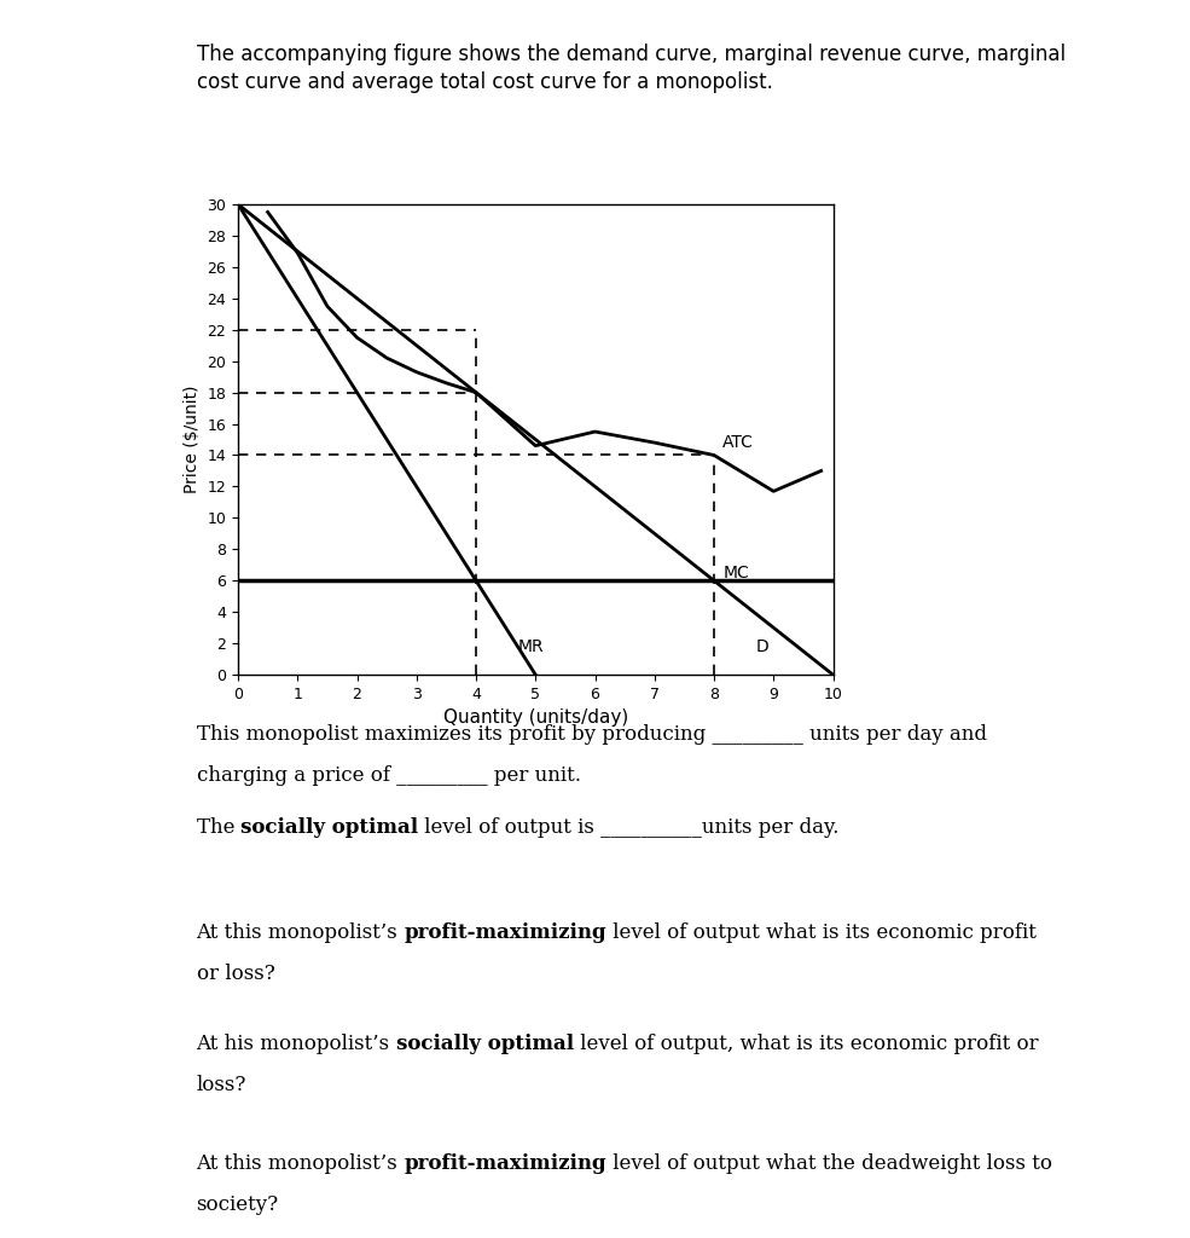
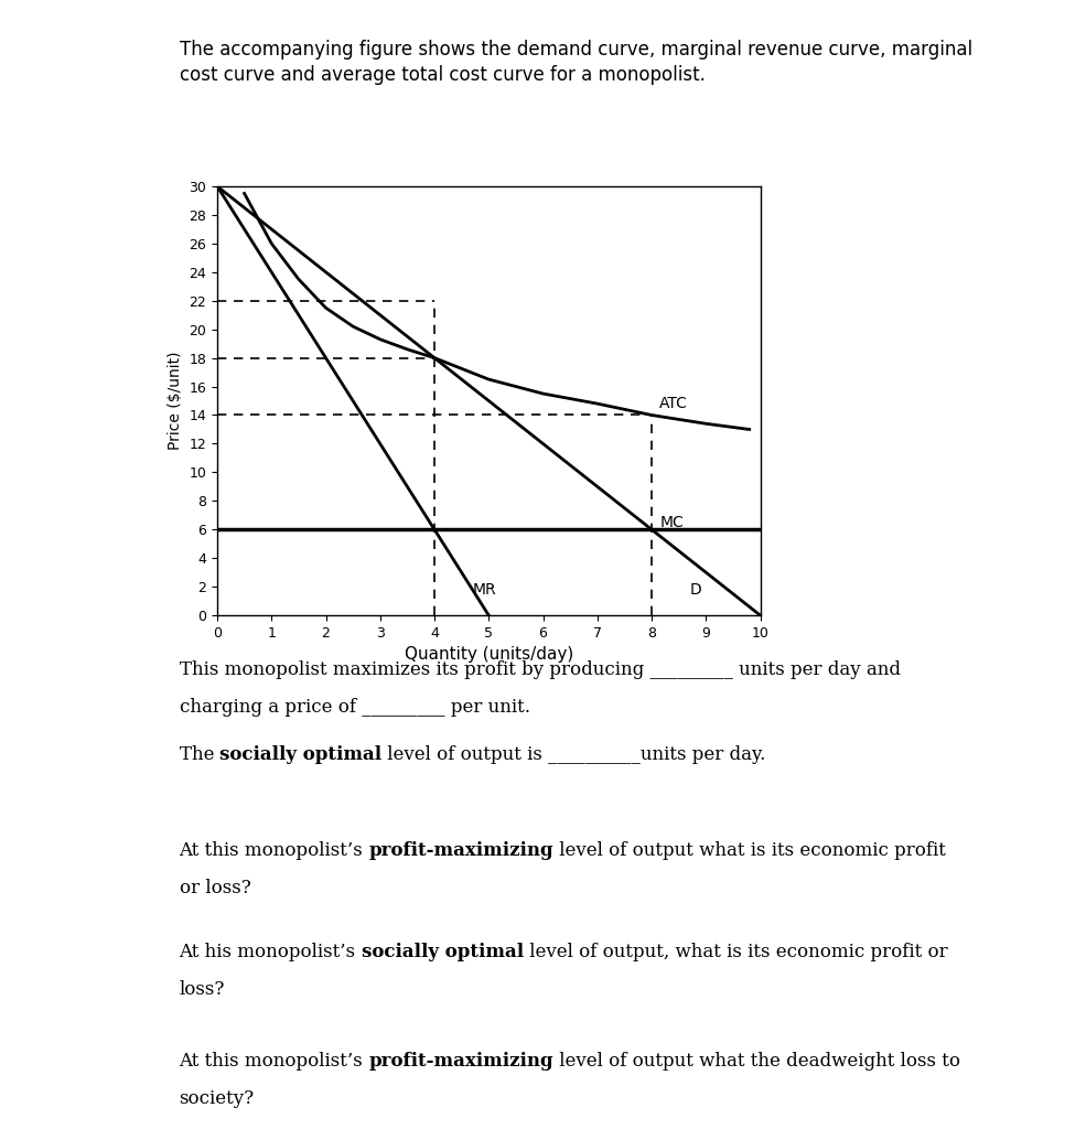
1: 26.9 -> 26.0
5: 14.6 -> 16.5
9: 11.7 -> 13.4
